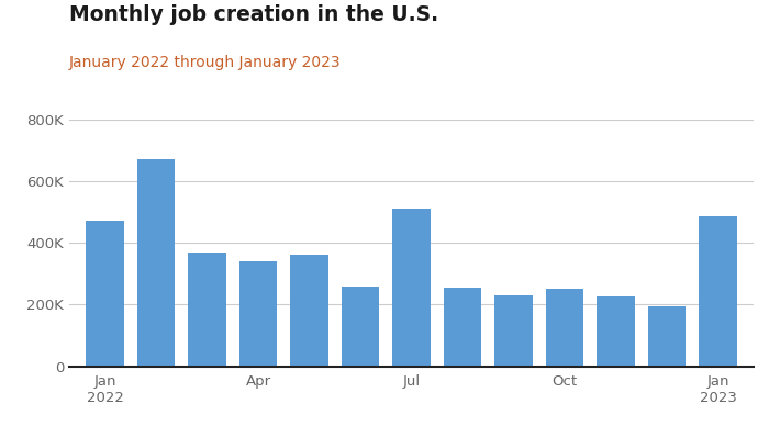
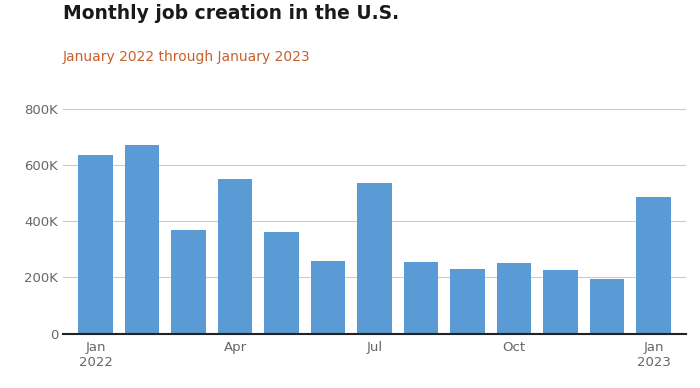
Jan 2022: 470K -> 635K
Apr: 340K -> 550K
Jul: 510K -> 535K
